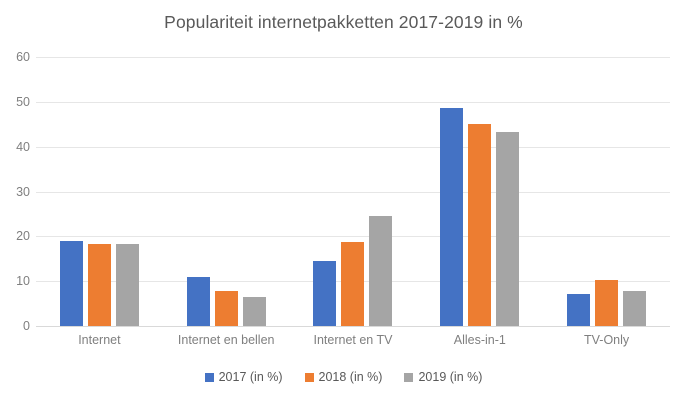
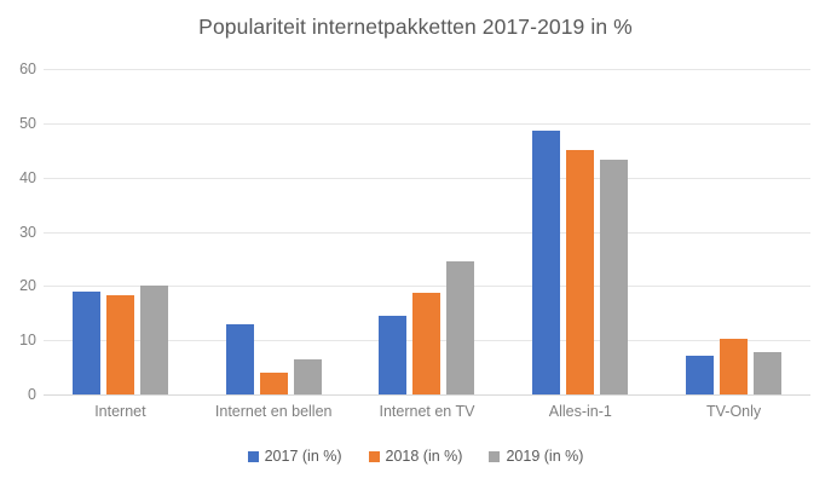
2019 (in %)/Internet: 18 -> 20
2017 (in %)/Internet en bellen: 11 -> 13
2018 (in %)/Internet en bellen: 8 -> 4
